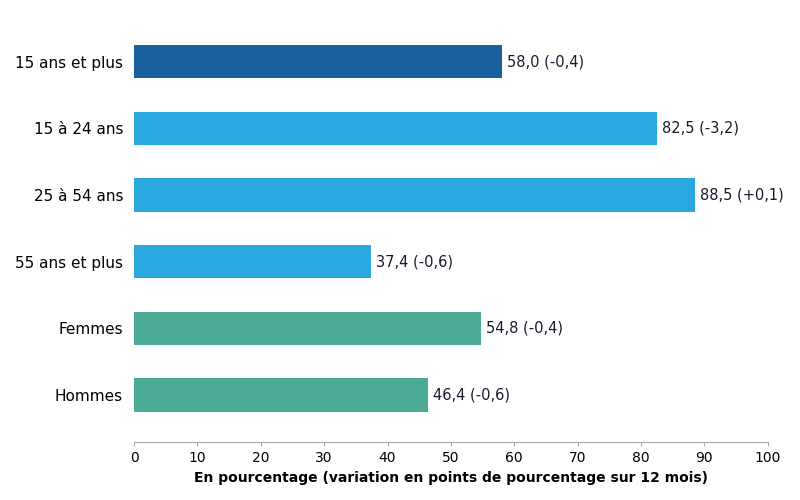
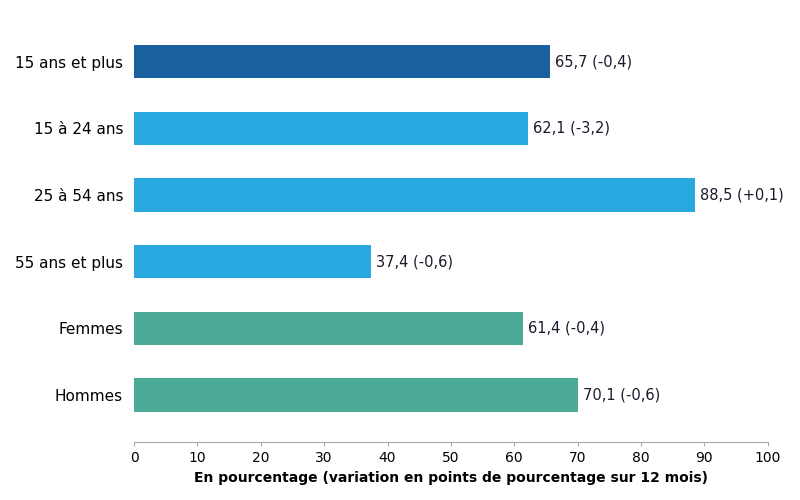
15 ans et plus: 58,0 -> 65,7
15 à 24 ans: 82,5 -> 62,1
Femmes: 54,8 -> 61,4
Hommes: 46,4 -> 70,1
